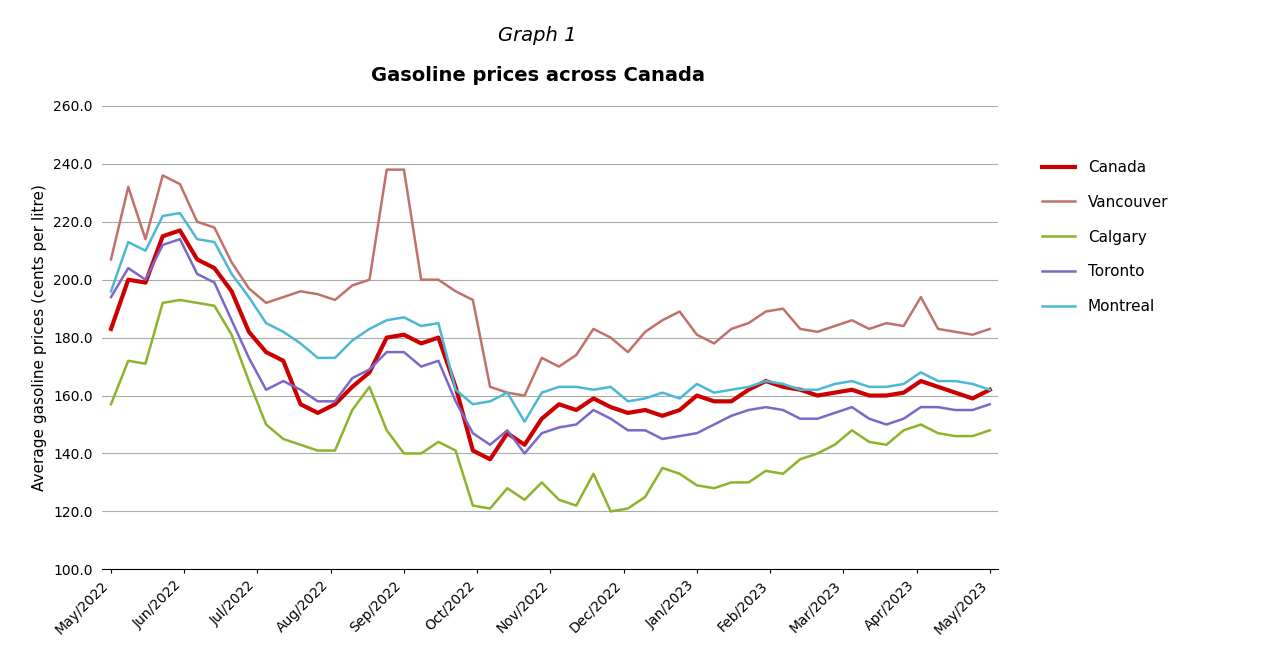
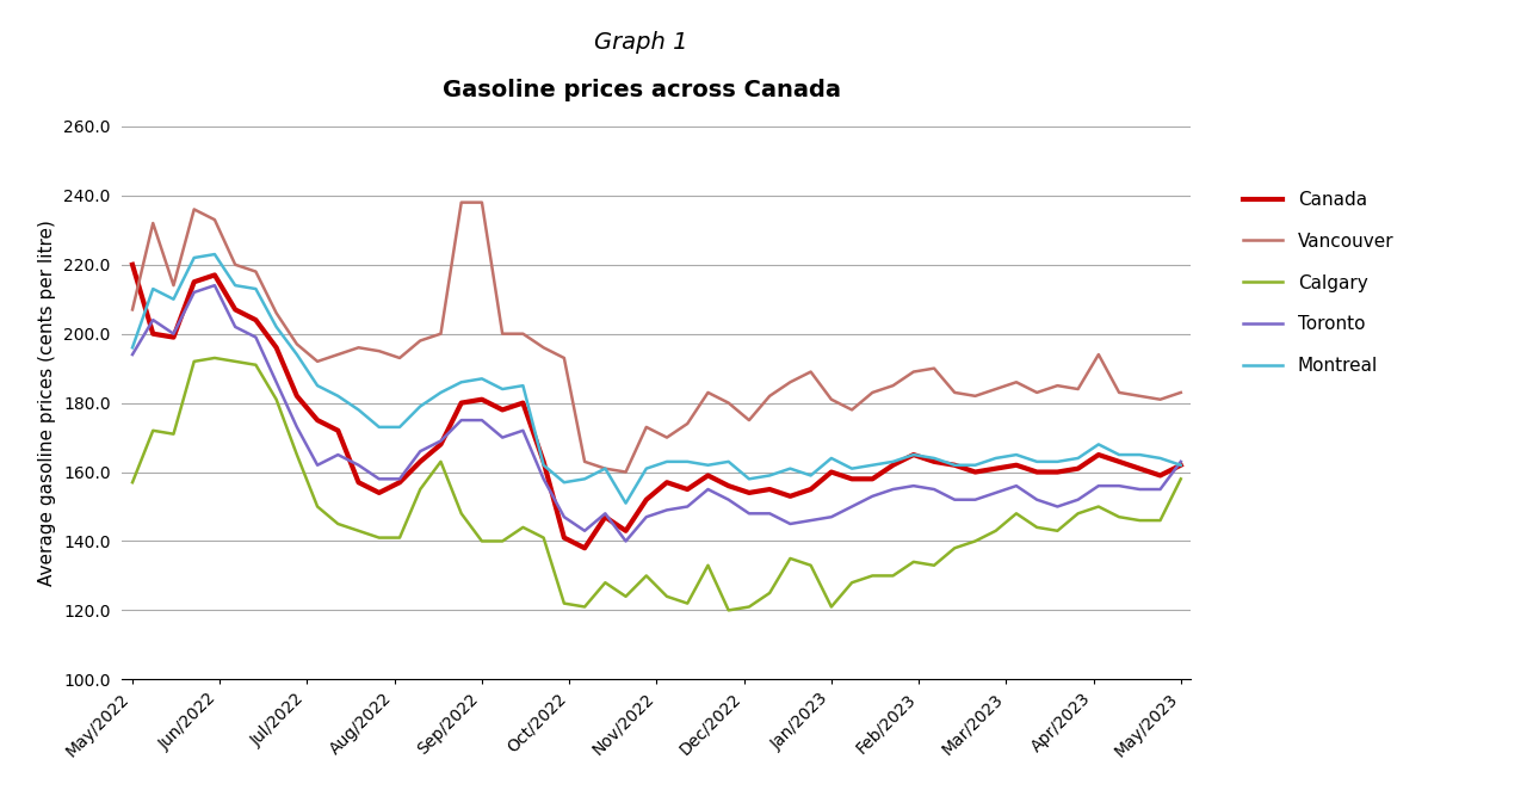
Canada/May/2022: 183 -> 220
Calgary/Jan/2023: 129 -> 121
Calgary/May/2023: 148 -> 158
Toronto/May/2023: 157 -> 163
